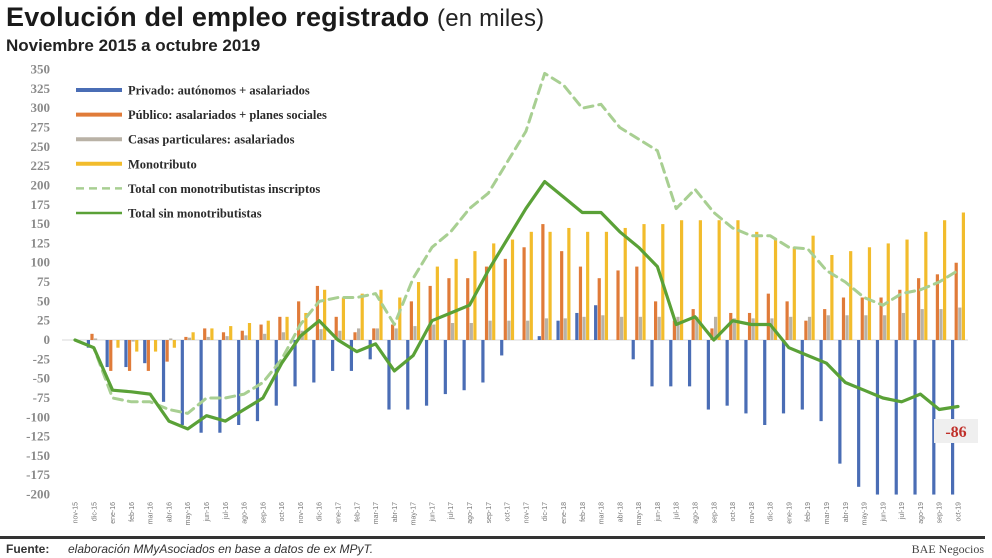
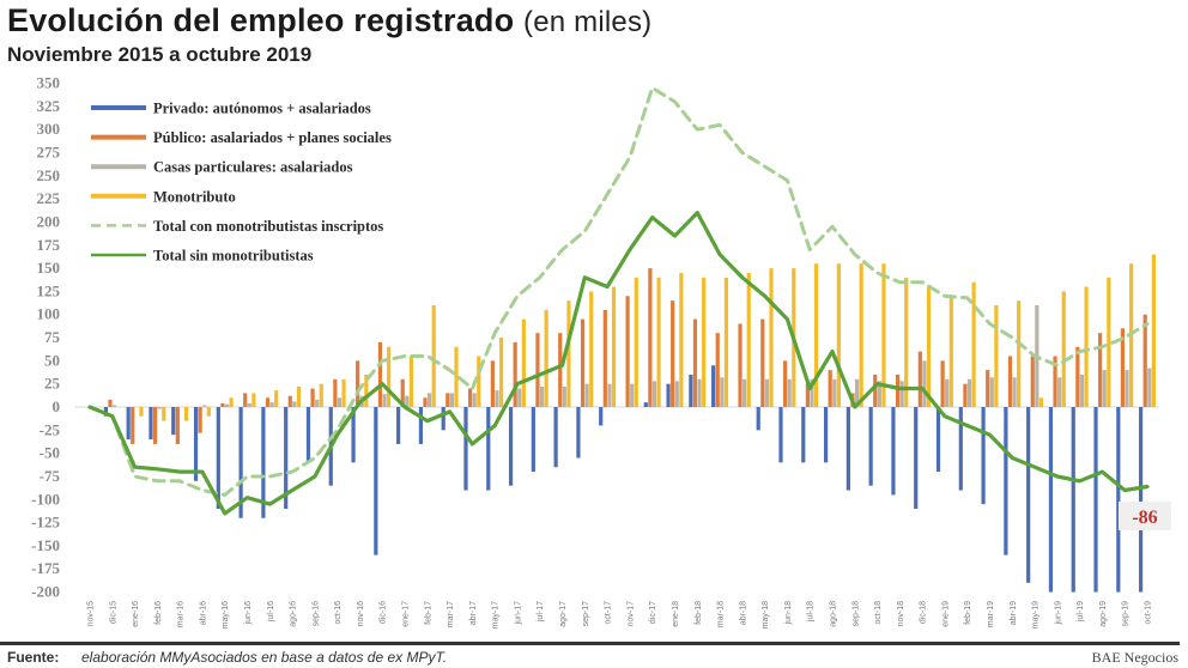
Total sin monotributistas/abr-16: -100 -> -70
Privado: autónomos + asalariados/sep-16: -100 -> -60
Privado: autónomos + asalariados/dic-16: -60 -> -160
Monotributo/feb-17: 60 -> 110
Total con monotributistas inscriptos/mar-17: 60 -> 40
Total sin monotributistas/sep-17: 90 -> 140
Total sin monotributistas/feb-18: 160 -> 210
Total sin monotributistas/ago-18: 30 -> 60
Casas particulares: asalariados/dic-18: 30 -> 50
Privado: autónomos + asalariados/ene-19: -100 -> -70
Casas particulares: asalariados/may-19: 30 -> 110
Monotributo/may-19: 120 -> 10
